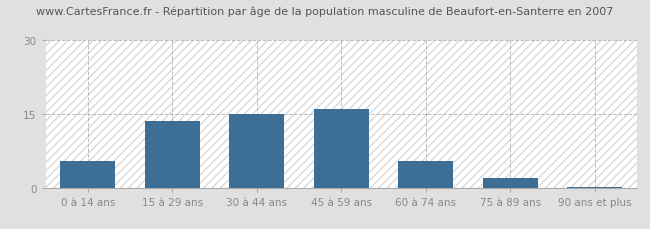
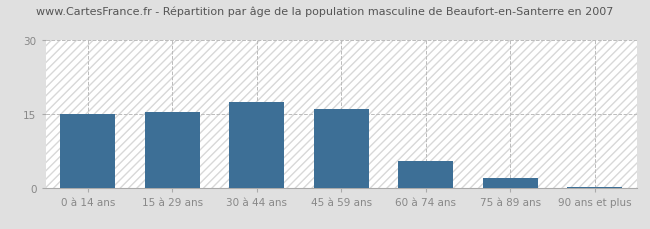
0 à 14 ans: 5.5 -> 15.0
15 à 29 ans: 13.5 -> 15.5
30 à 44 ans: 15.0 -> 17.5
